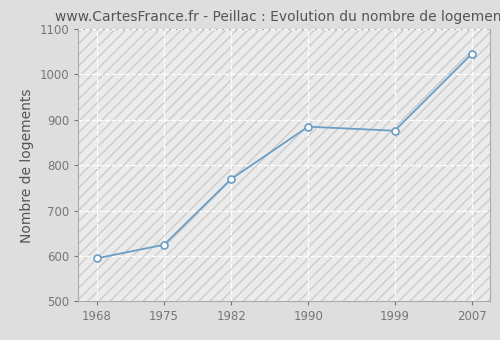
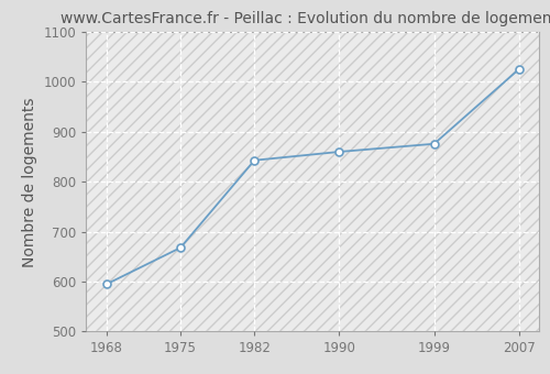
1975: 625 -> 668
1982: 770 -> 843
1990: 885 -> 860
2007: 1045 -> 1025
